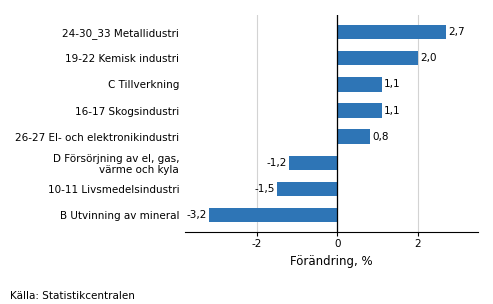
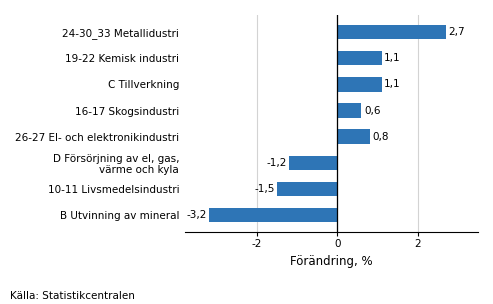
19-22 Kemisk industri: 2,0 -> 1,1
16-17 Skogsindustri: 1,1 -> 0,6
